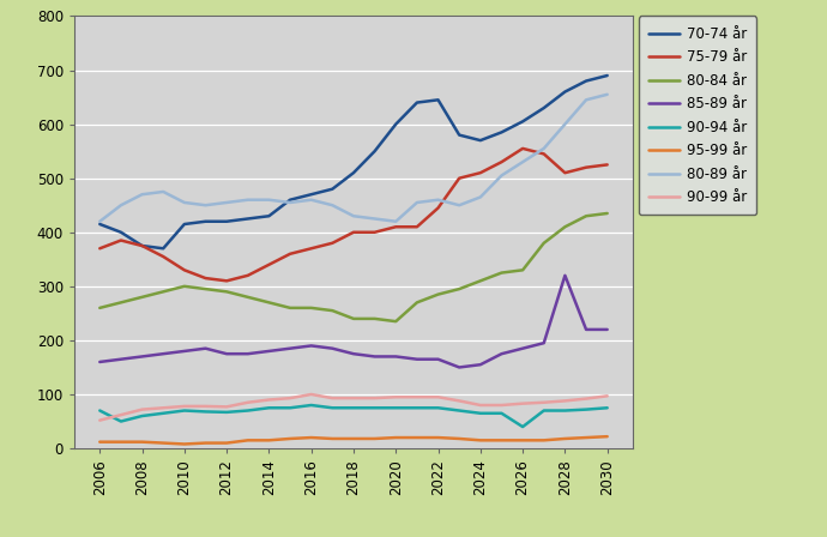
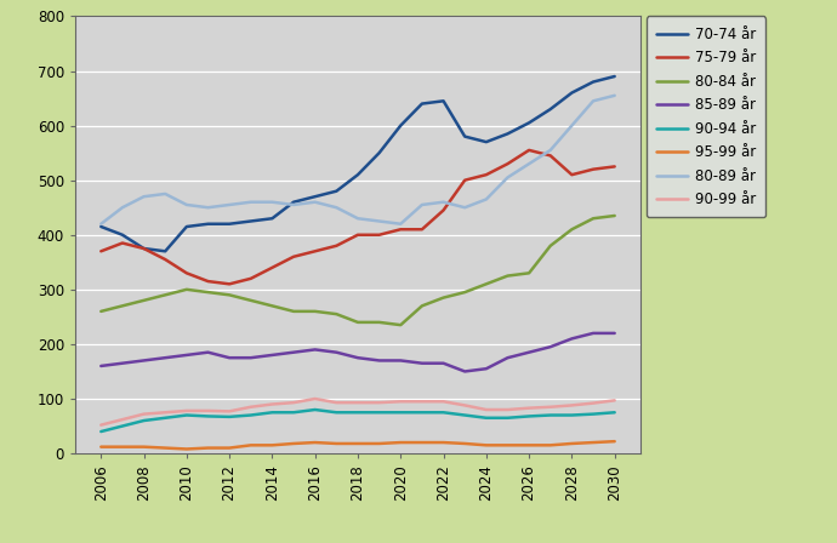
90-94 år/2006: 70 -> 40
90-94 år/2026: 40 -> 68
85-89 år/2028: 320 -> 210
